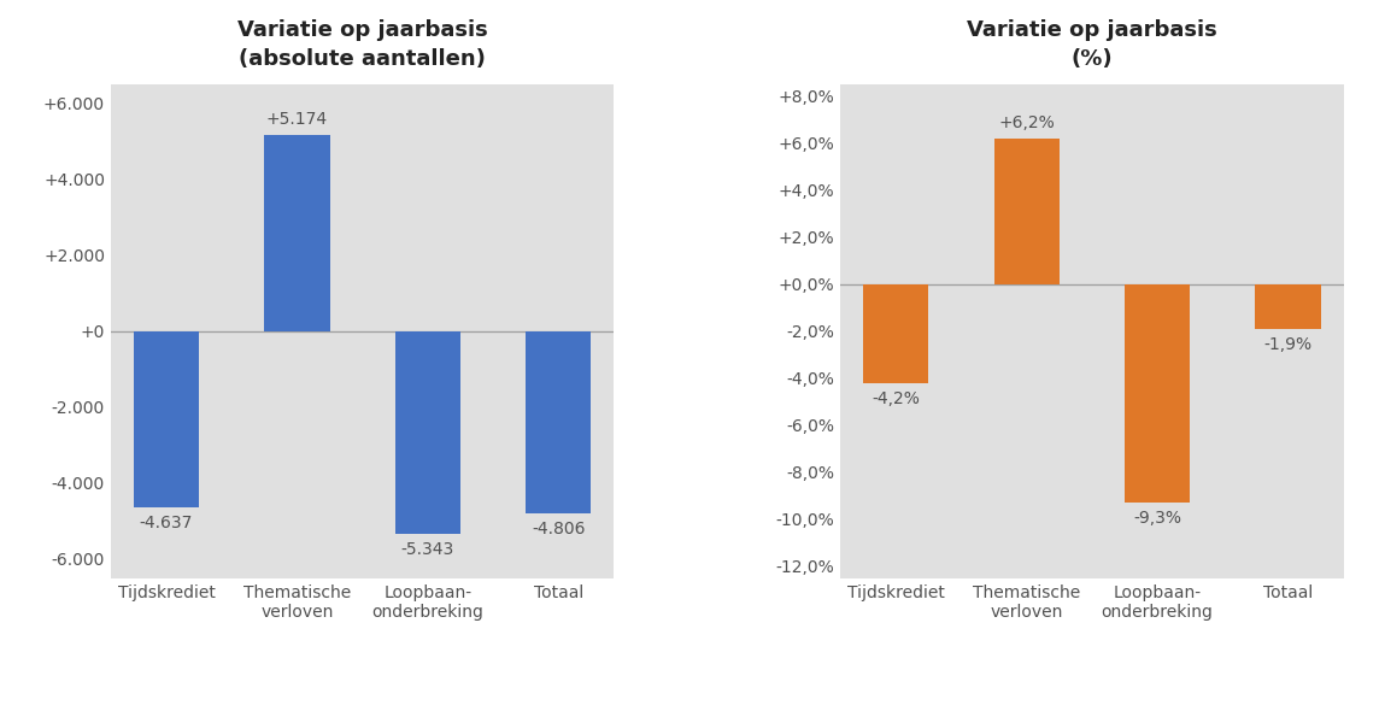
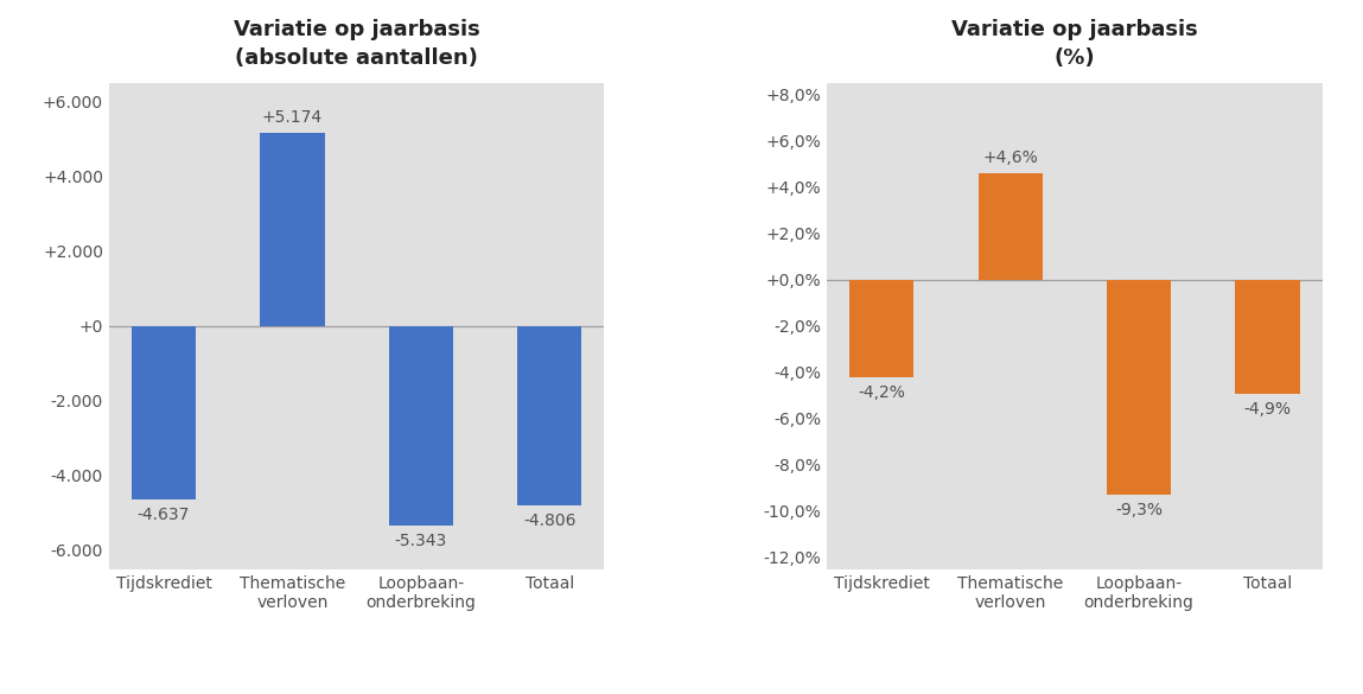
Variatie op jaarbasis (%)/Thematische verloven: +6,2% -> +4,6%
Variatie op jaarbasis (%)/Totaal: -1,9% -> -4,9%
